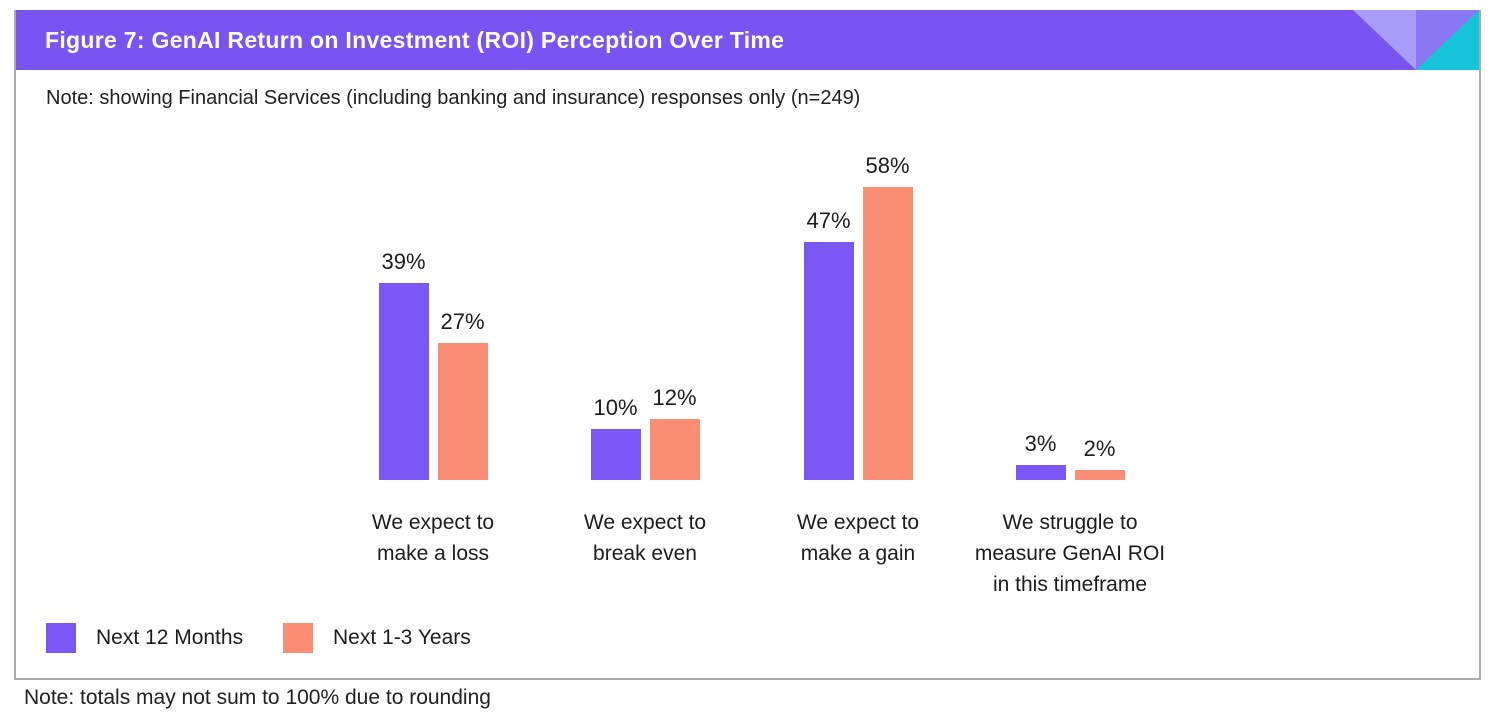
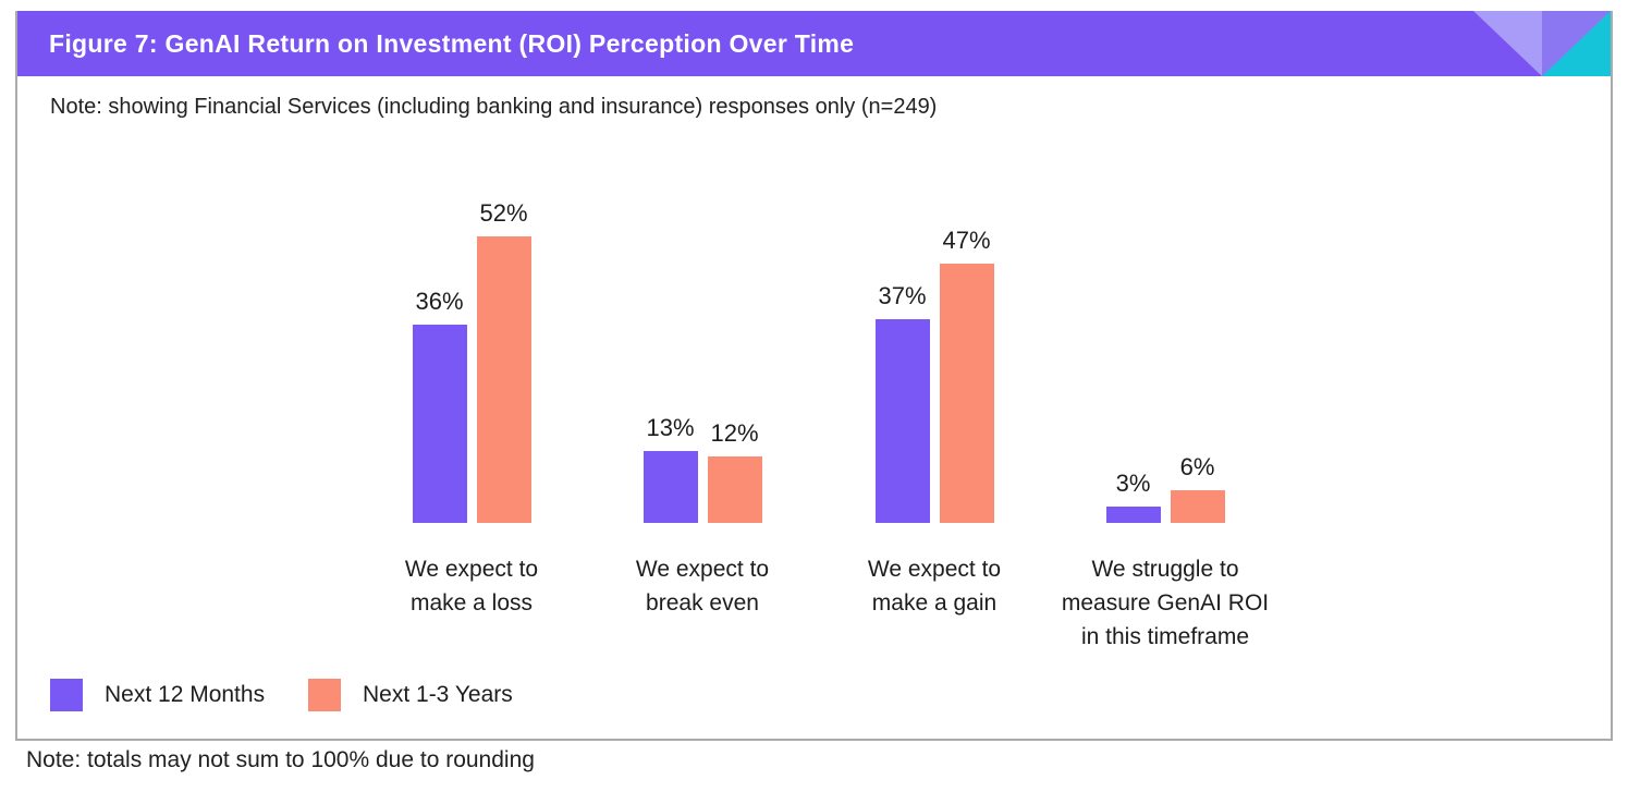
Next 12 Months/We expect to make a loss: 39% -> 36%
Next 1-3 Years/We expect to make a loss: 27% -> 52%
Next 12 Months/We expect to break even: 10% -> 13%
Next 12 Months/We expect to make a gain: 47% -> 37%
Next 1-3 Years/We expect to make a gain: 58% -> 47%
Next 1-3 Years/We struggle to measure GenAI ROI in this timeframe: 2% -> 6%
